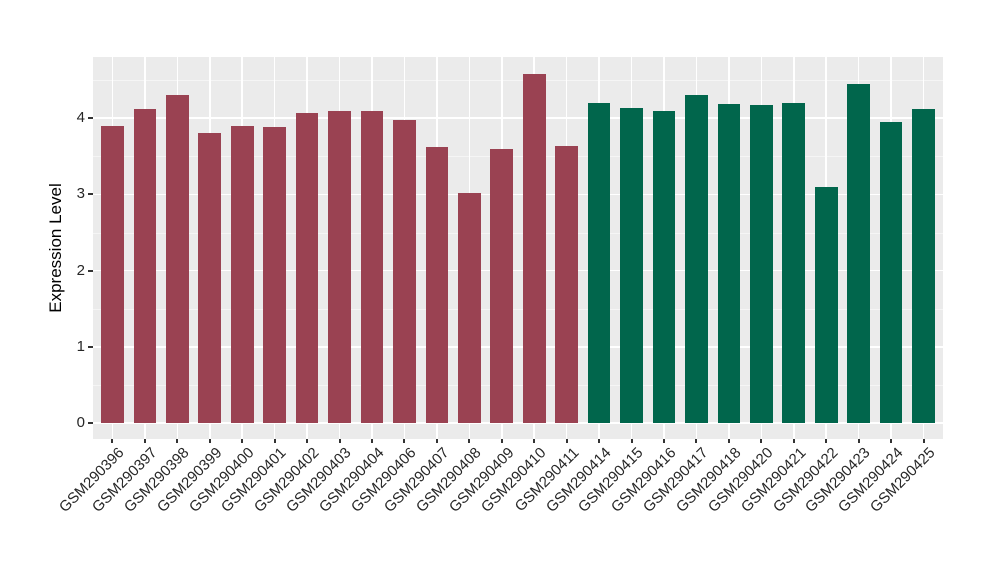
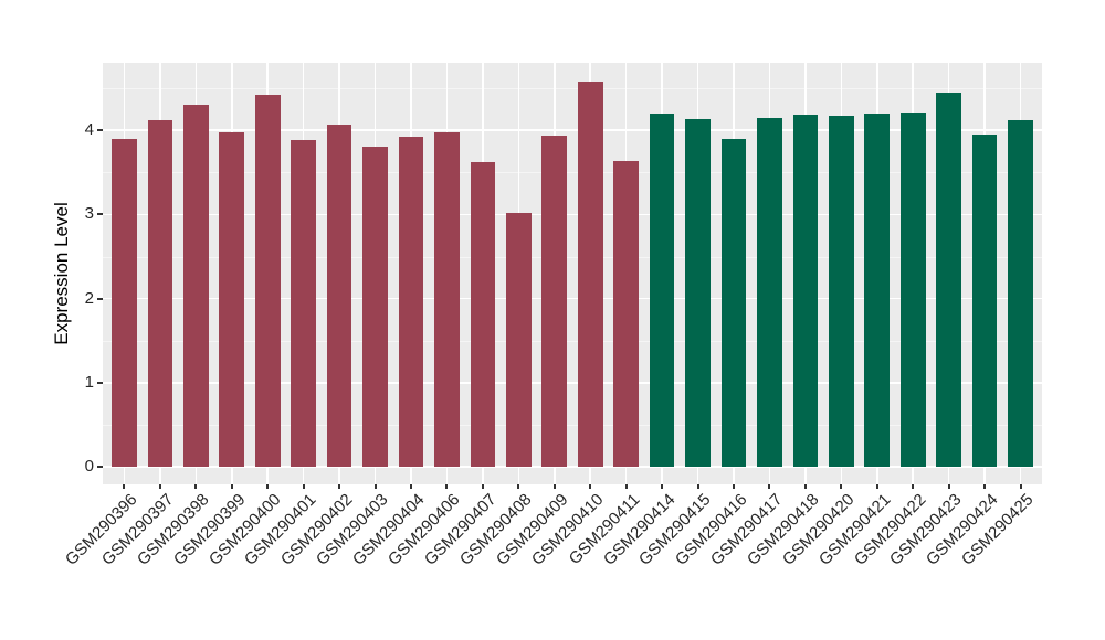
GSM290399: 3.8 -> 4.0
GSM290400: 3.9 -> 4.4
GSM290403: 4.1 -> 3.8
GSM290404: 4.1 -> 3.9
GSM290409: 3.6 -> 3.9
GSM290416: 4.1 -> 3.9
GSM290417: 4.3 -> 4.2
GSM290422: 3.1 -> 4.2
